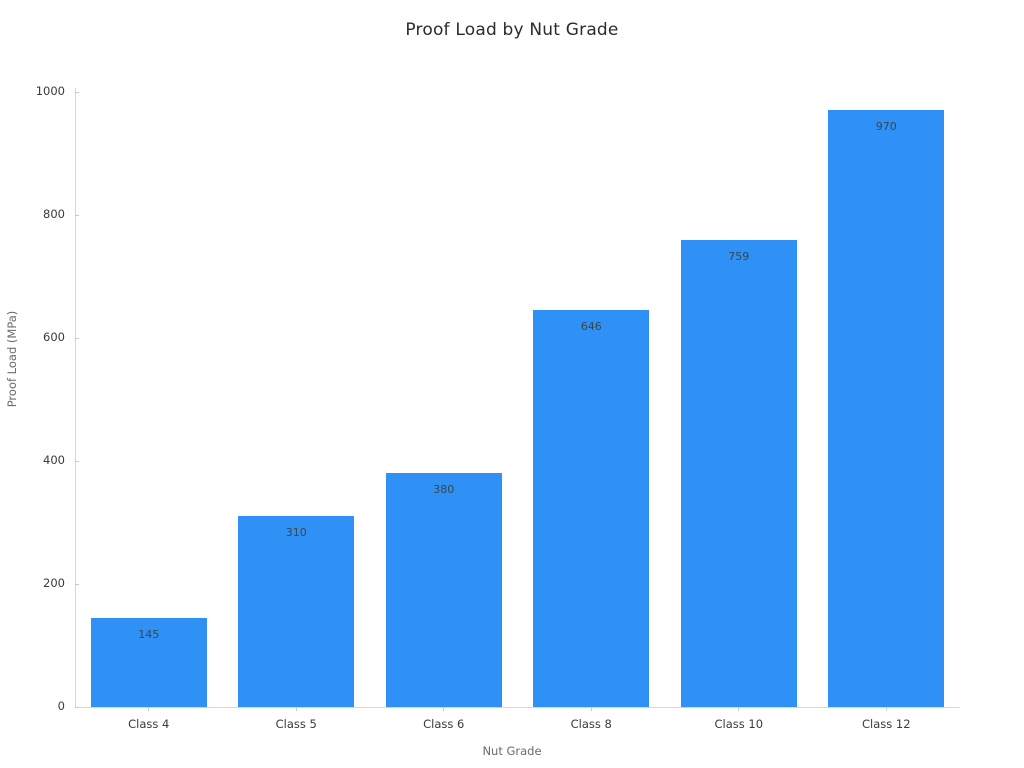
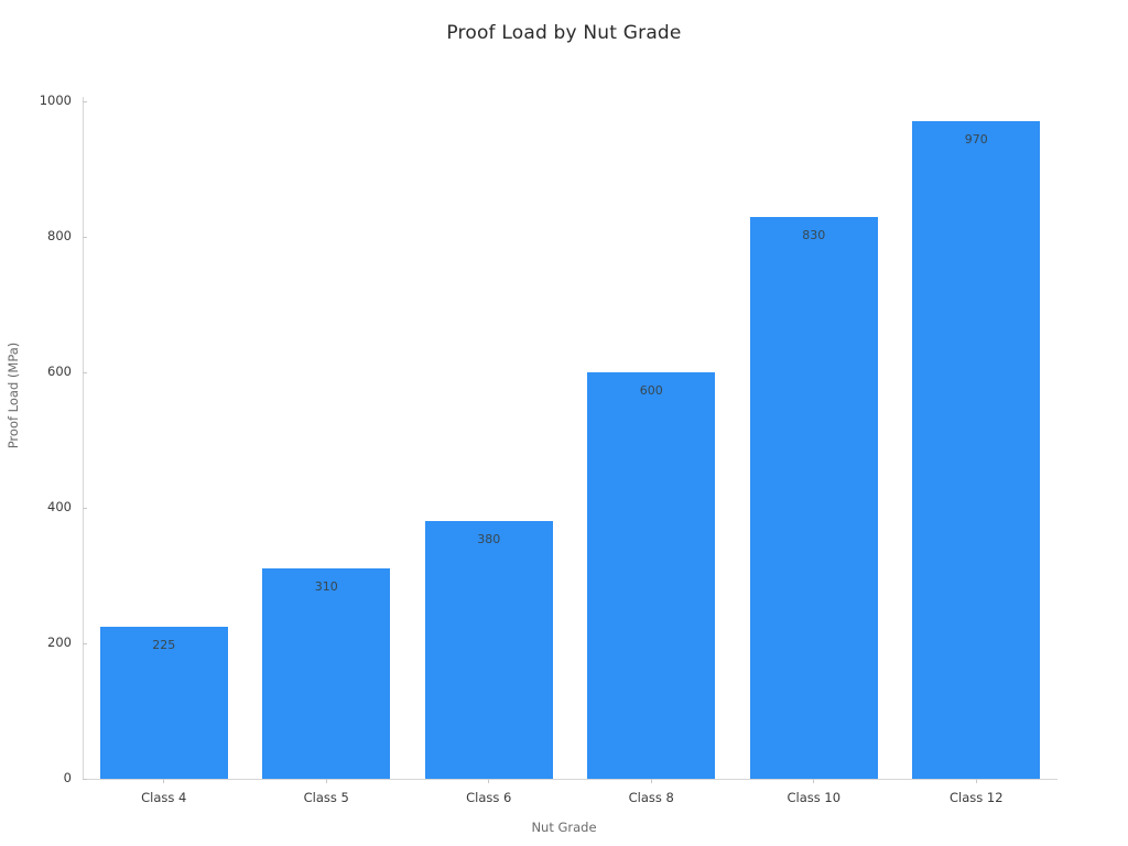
Class 4: 145 -> 225
Class 8: 646 -> 600
Class 10: 759 -> 830
